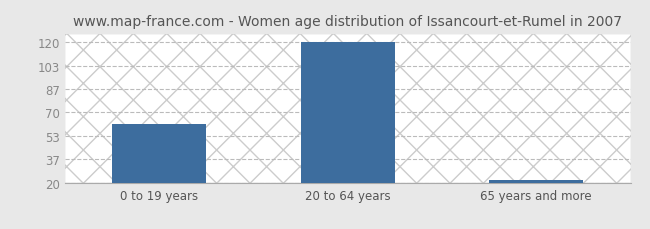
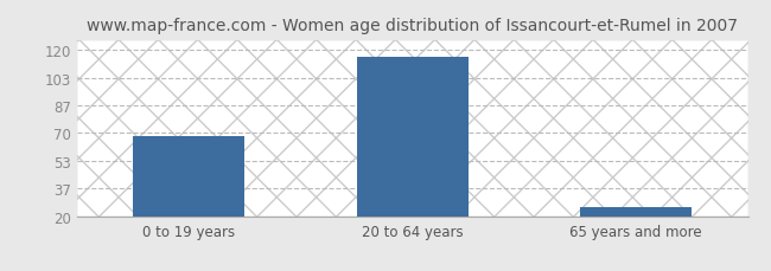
0 to 19 years: 62 -> 68
20 to 64 years: 120 -> 116
65 years and more: 22 -> 26
